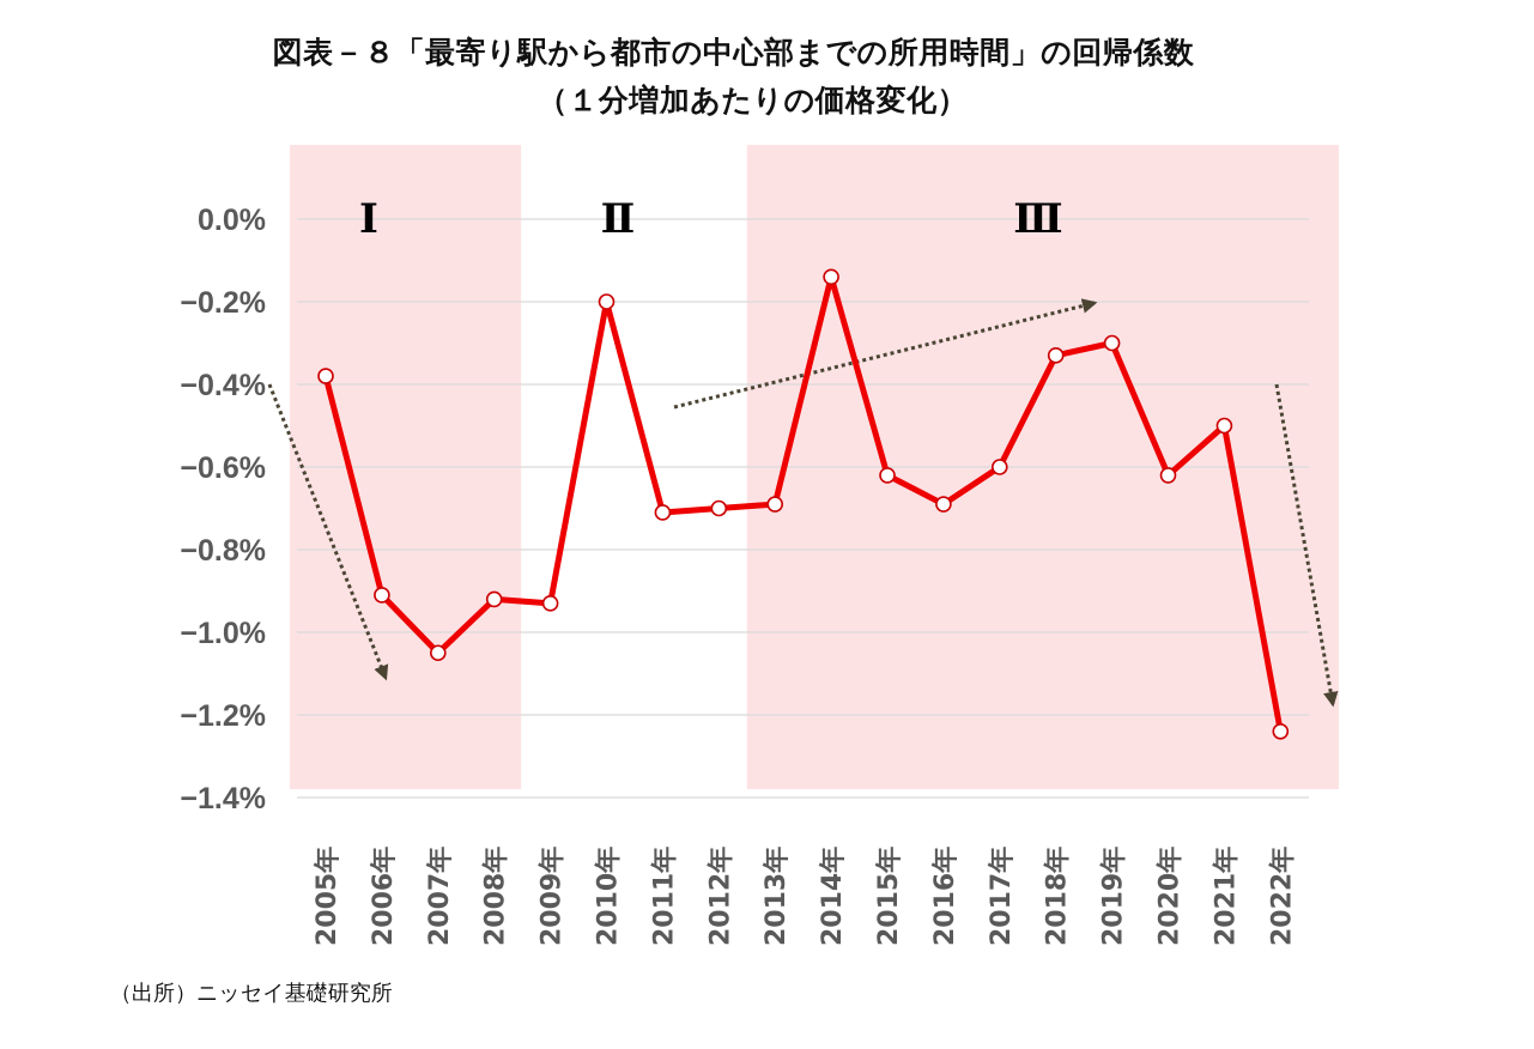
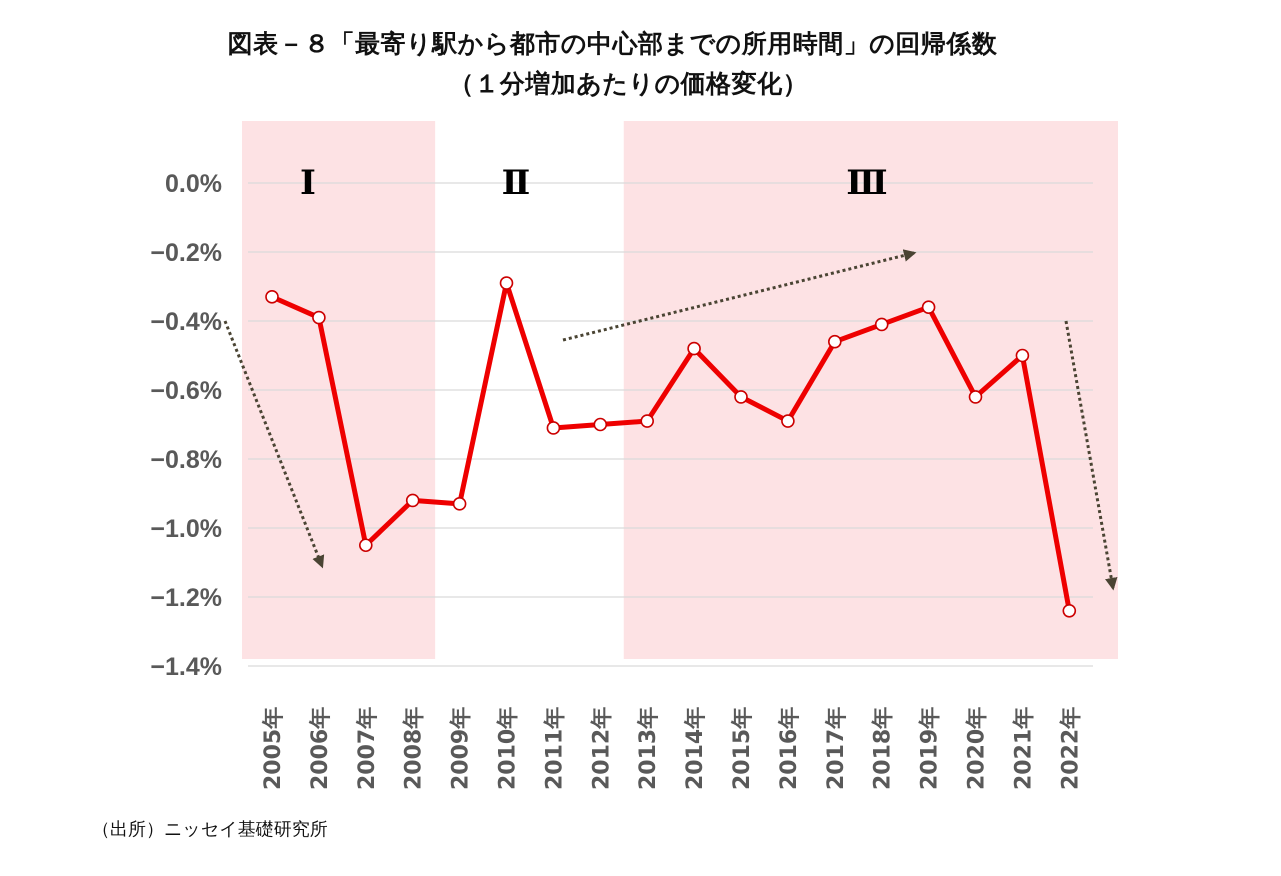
2005年: -0.38% -> -0.33%
2006年: -0.91% -> -0.39%
2010年: -0.20% -> -0.29%
2014年: -0.14% -> -0.48%
2017年: -0.60% -> -0.46%
2018年: -0.33% -> -0.41%
2019年: -0.30% -> -0.36%
